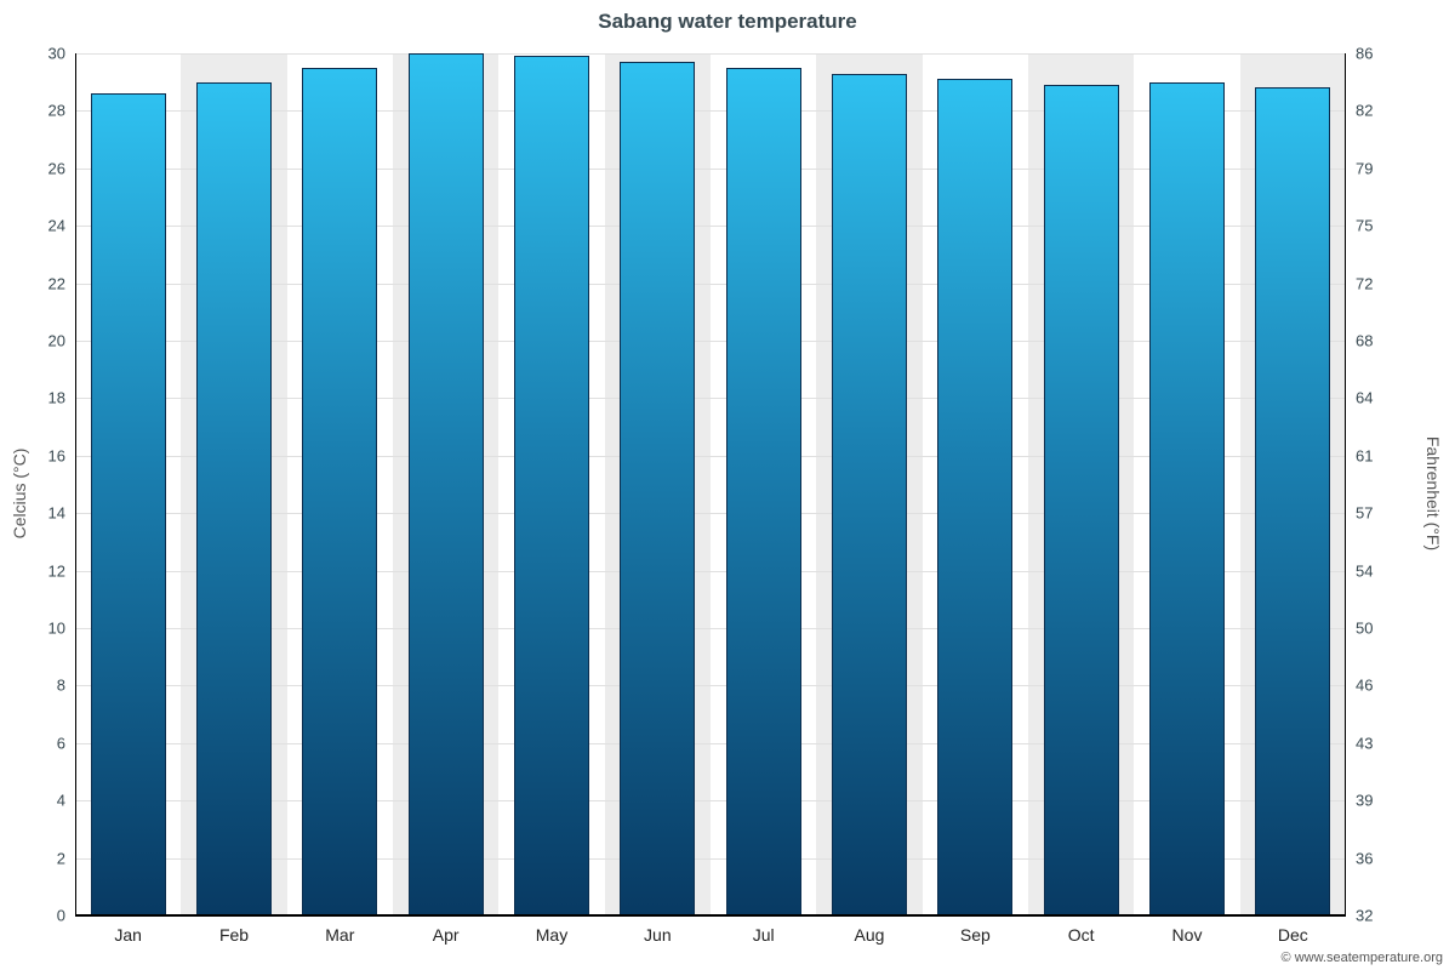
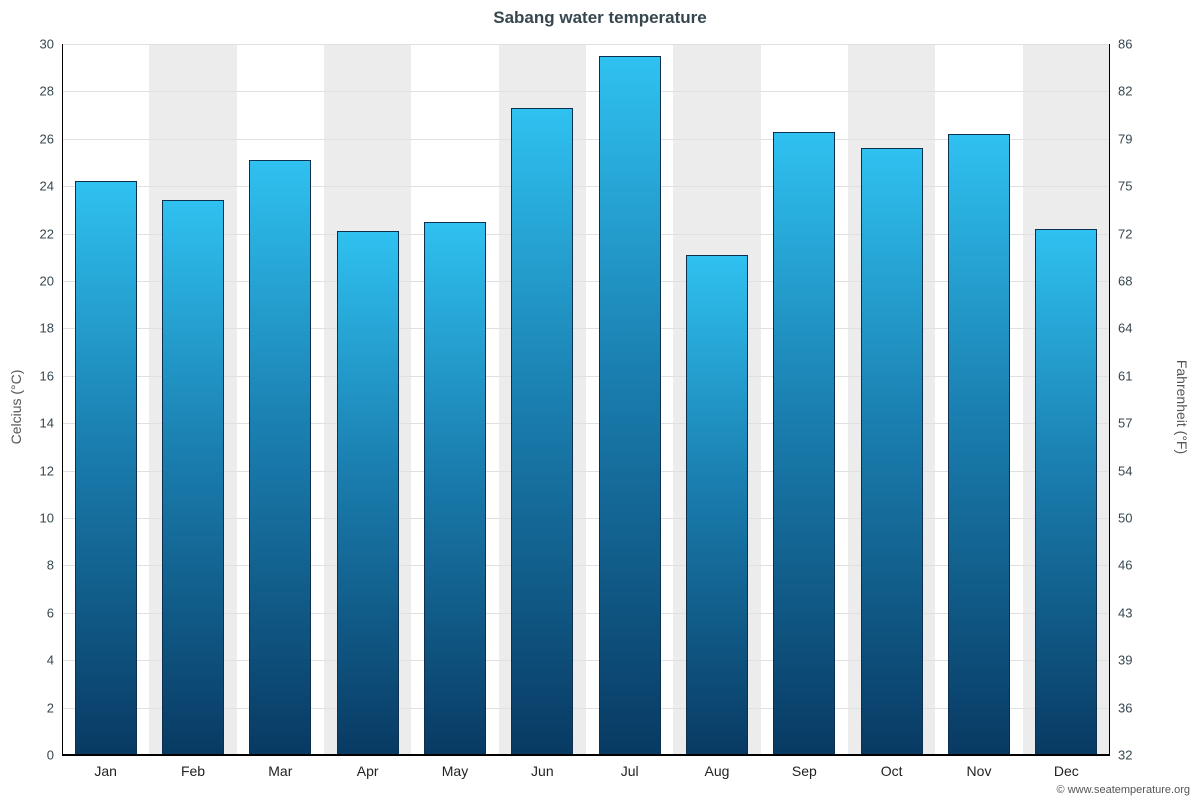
Jan: 28.6 -> 24.2
Feb: 29.0 -> 23.4
Mar: 29.5 -> 25.1
Apr: 30.0 -> 22.1
May: 29.9 -> 22.5
Jun: 29.7 -> 27.3
Aug: 29.3 -> 21.1
Sep: 29.1 -> 26.3
Oct: 28.9 -> 25.6
Nov: 29.0 -> 26.2
Dec: 28.8 -> 22.2
